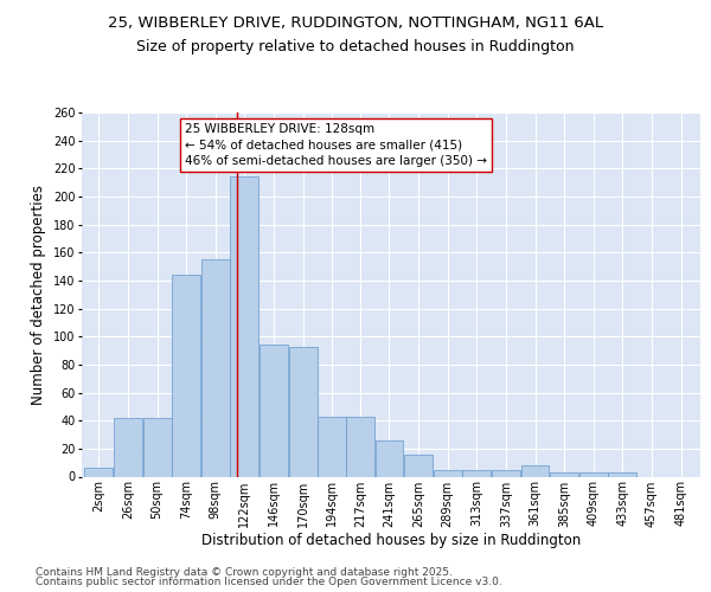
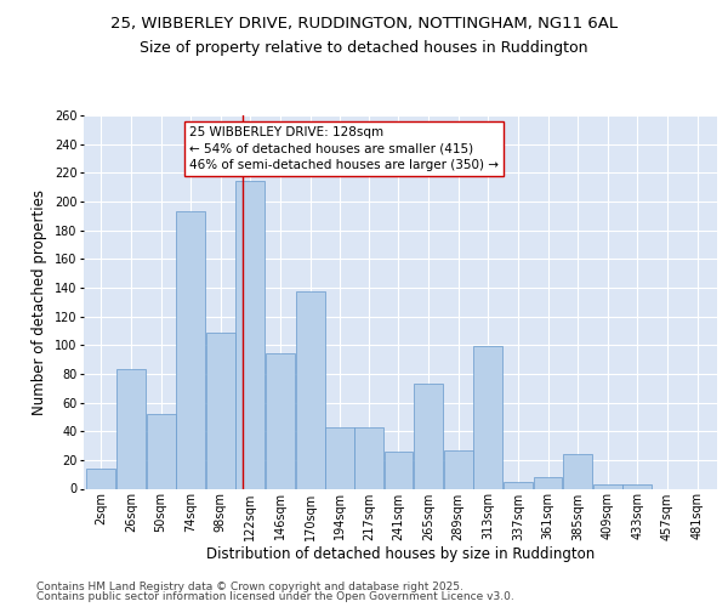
2sqm: 6 -> 14
26sqm: 42 -> 83
50sqm: 42 -> 52
74sqm: 144 -> 193
98sqm: 155 -> 109
170sqm: 93 -> 137
265sqm: 16 -> 73
289sqm: 5 -> 27
313sqm: 5 -> 99
385sqm: 3 -> 24
